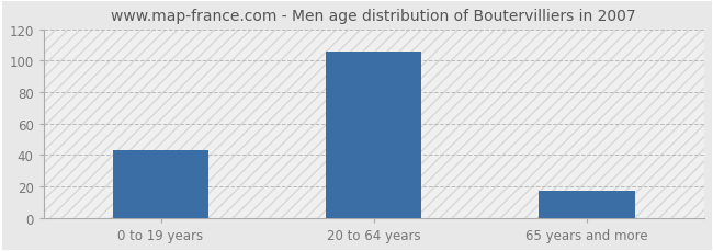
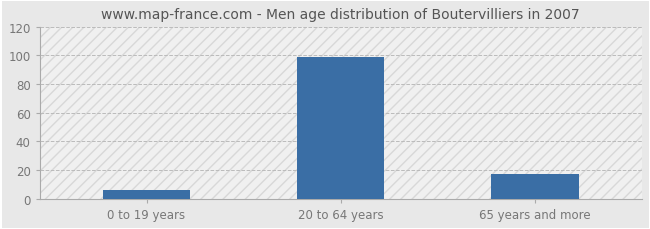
0 to 19 years: 43 -> 6
20 to 64 years: 106 -> 99
